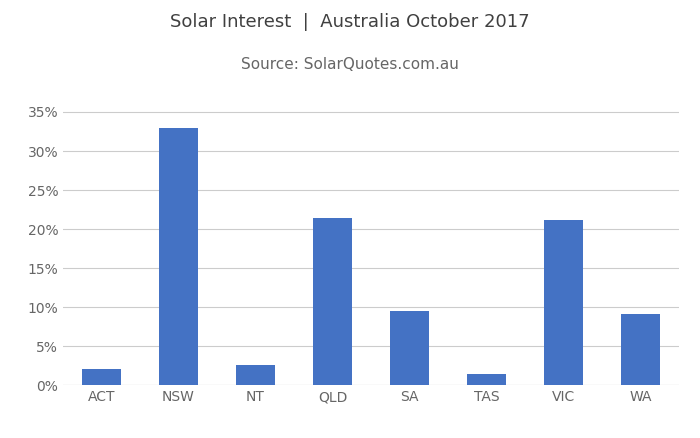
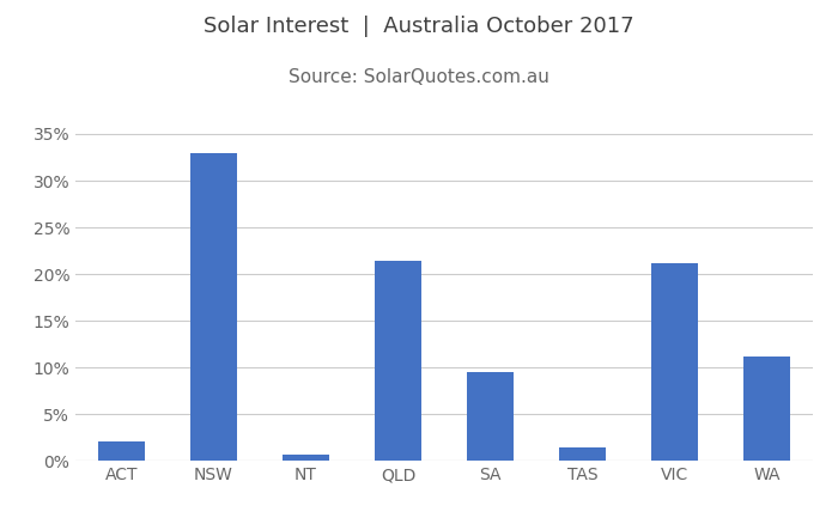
NT: 2.6% -> 0.7%
WA: 9.2% -> 11.2%
